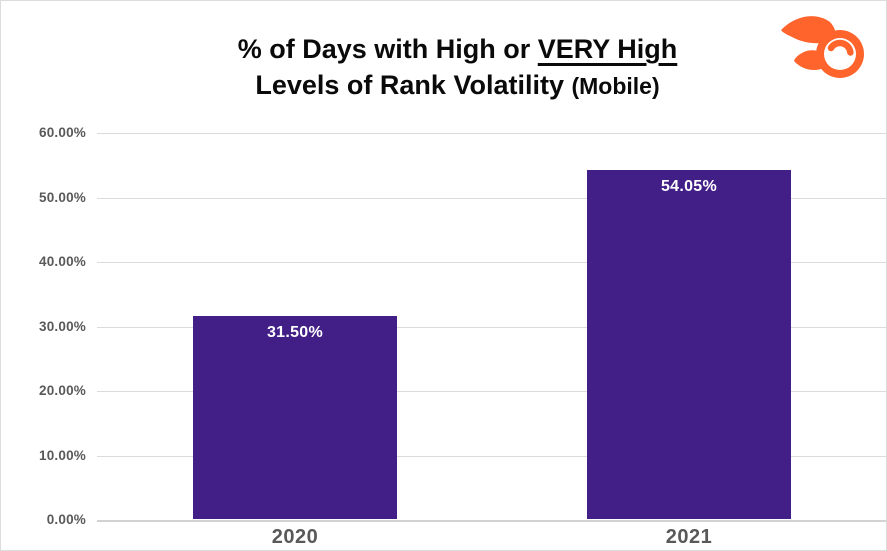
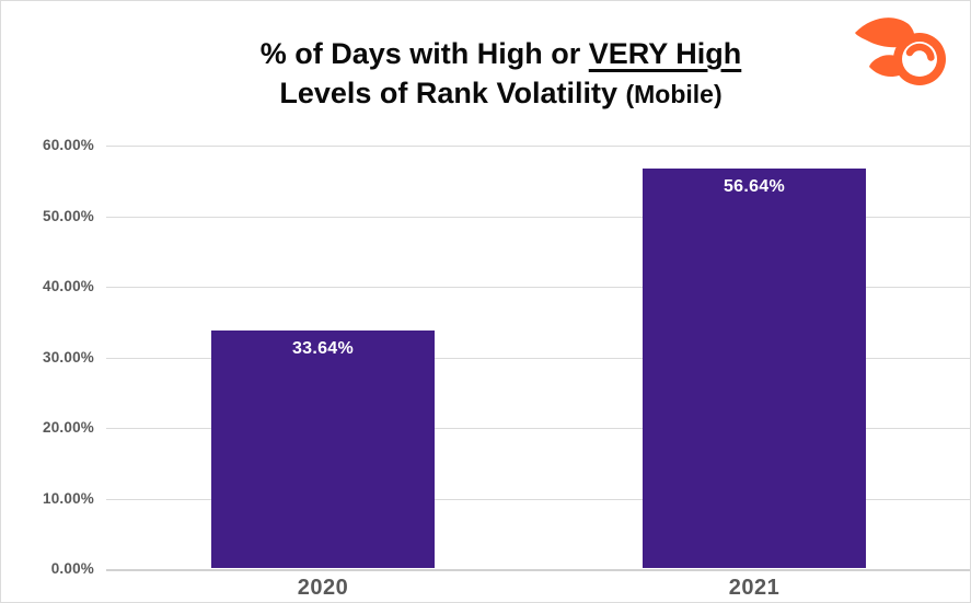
2020: 31.50% -> 33.64%
2021: 54.05% -> 56.64%
